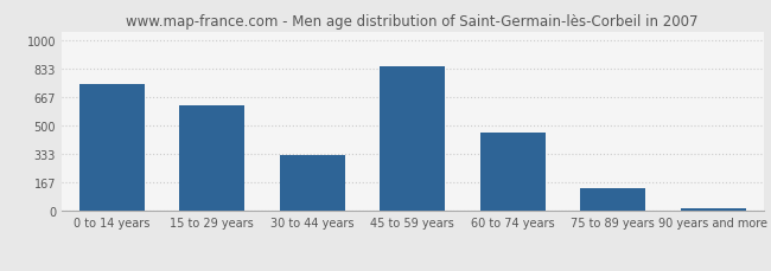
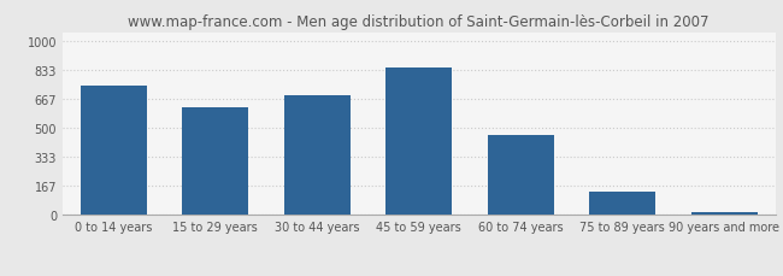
30 to 44 years: 330 -> 690
